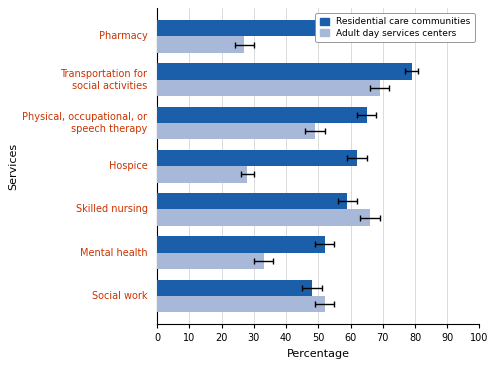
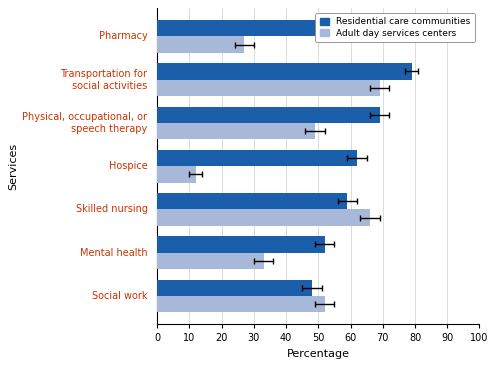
Residential care communities/Physical, occupational, or speech therapy: 65 -> 69
Adult day services centers/Hospice: 28 -> 12
